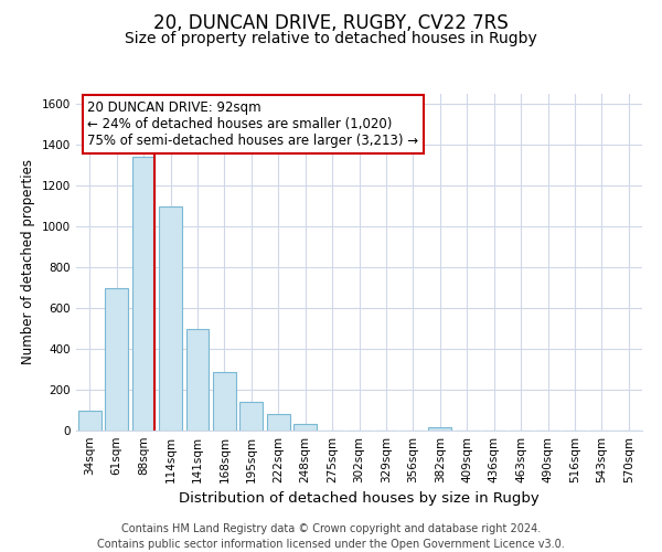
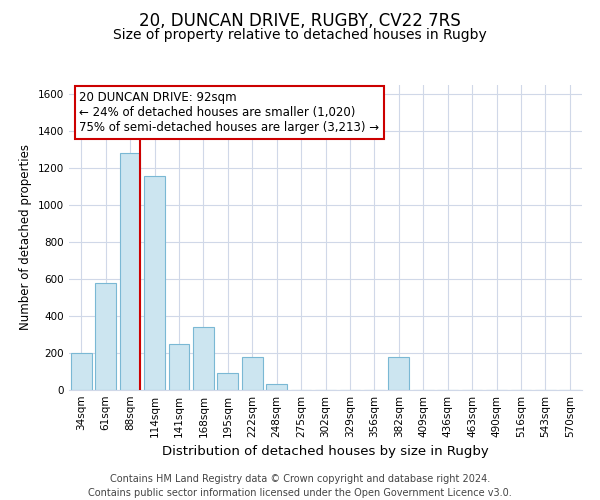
34sqm: 100 -> 200
61sqm: 700 -> 580
88sqm: 1340 -> 1280
114sqm: 1100 -> 1160
141sqm: 500 -> 250
168sqm: 280 -> 340
195sqm: 140 -> 90
222sqm: 80 -> 180
382sqm: 20 -> 180
